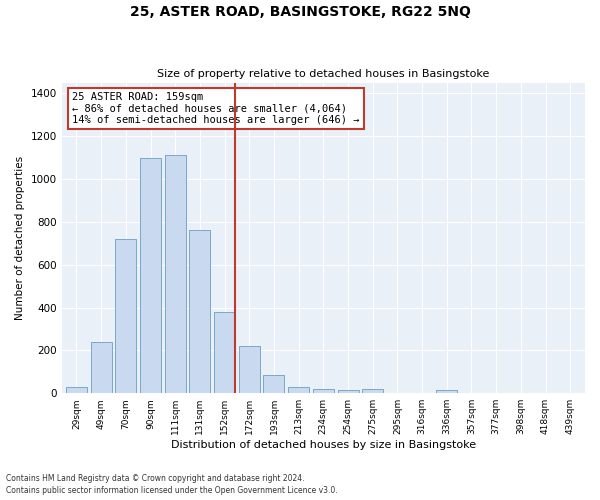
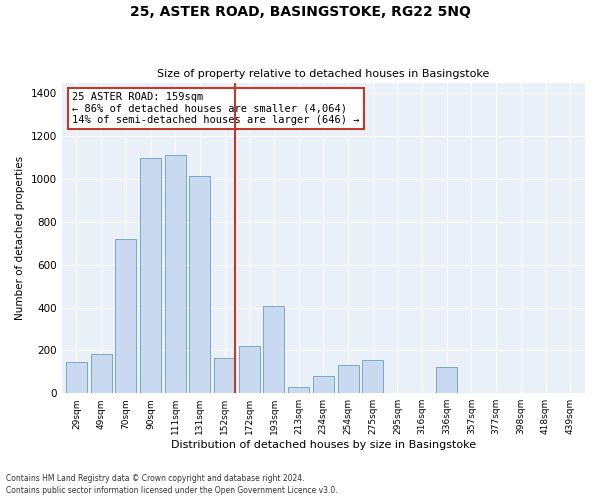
29sqm: 30 -> 145
49sqm: 240 -> 185
131sqm: 760 -> 1015
152sqm: 380 -> 165
193sqm: 85 -> 405
234sqm: 20 -> 80
254sqm: 15 -> 130
275sqm: 20 -> 155
336sqm: 15 -> 120
